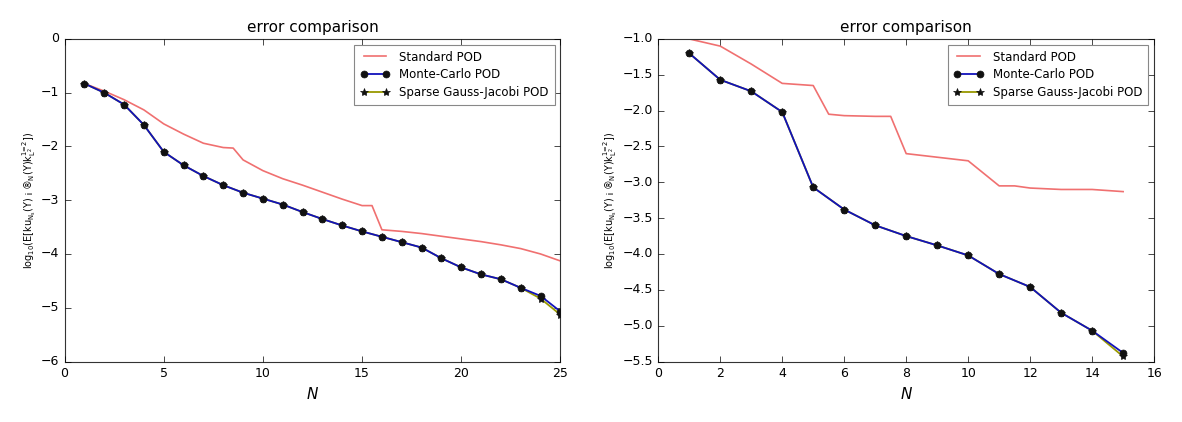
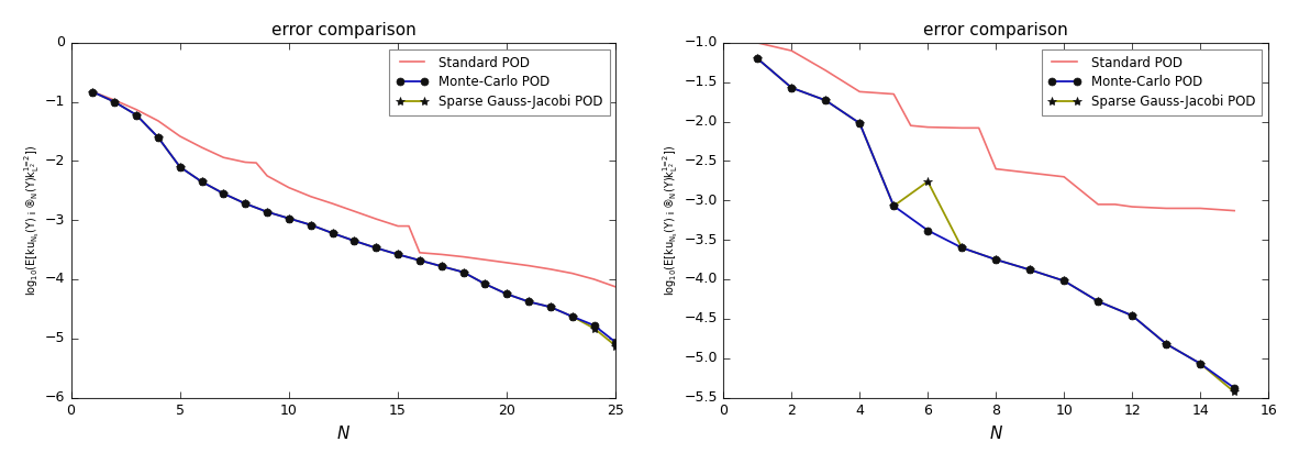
Sparse Gauss-Jacobi POD/6: -3.38 -> -2.76
